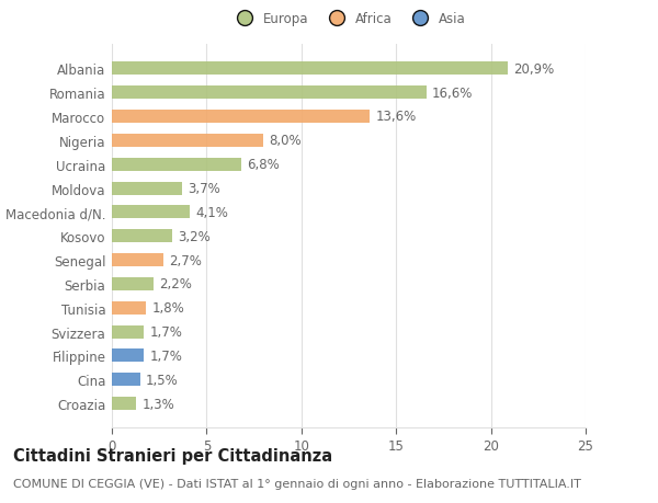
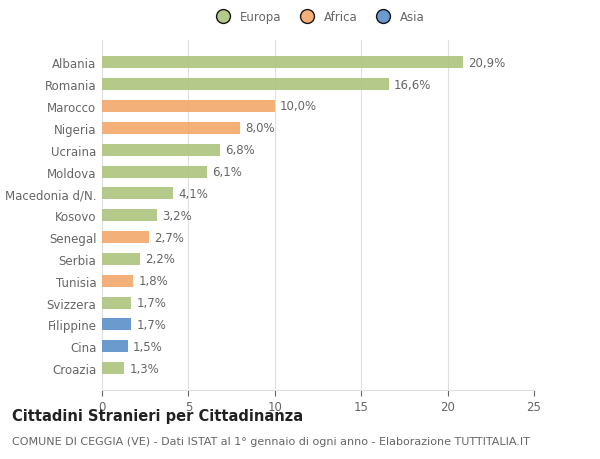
Marocco: 13,6% -> 10,0%
Moldova: 3,7% -> 6,1%
